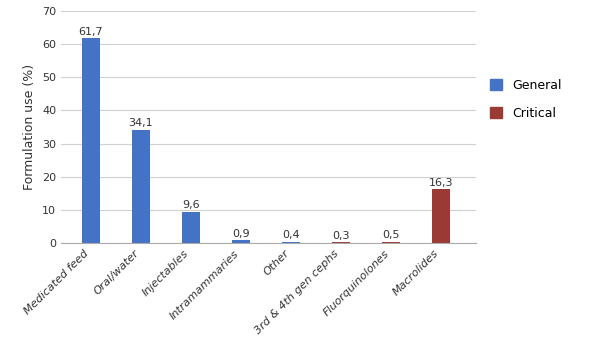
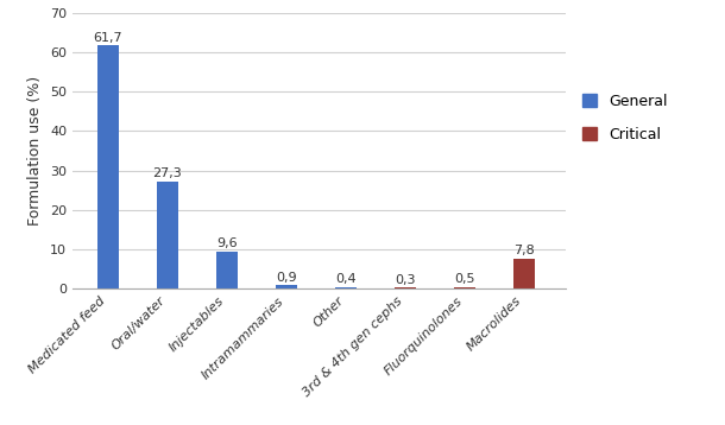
Oral/water: 34,1 -> 27,3
Macrolides: 16,3 -> 7,8
